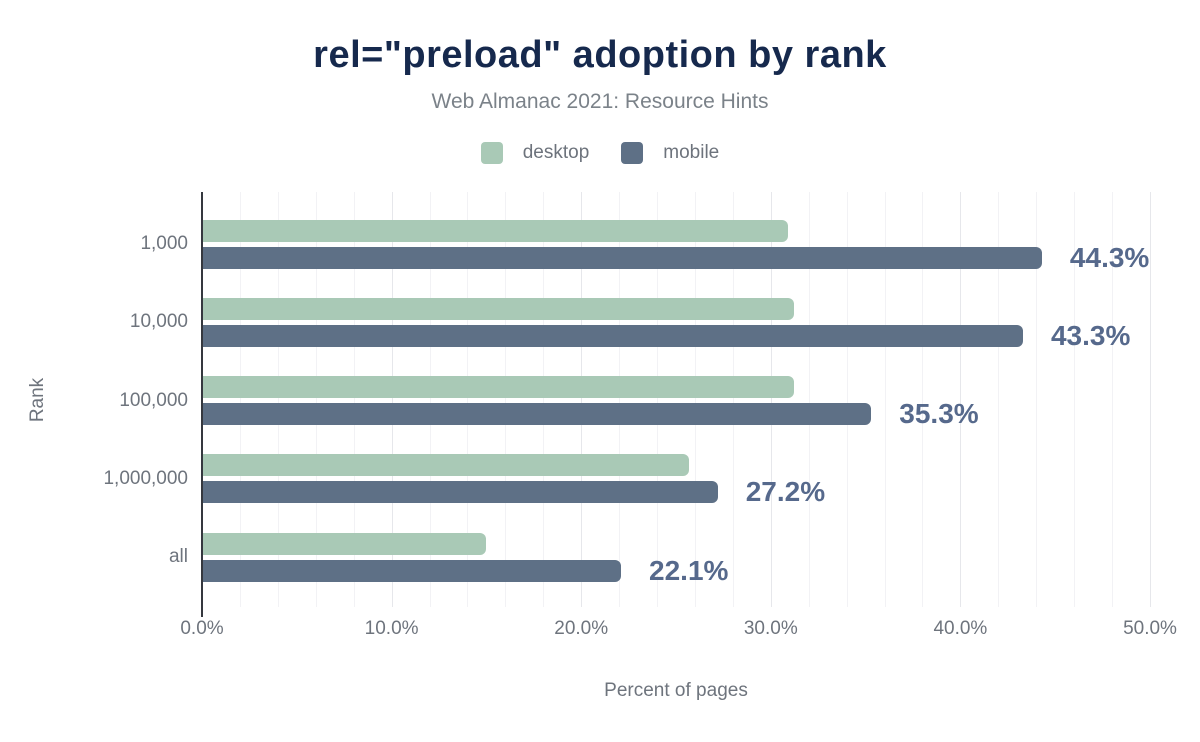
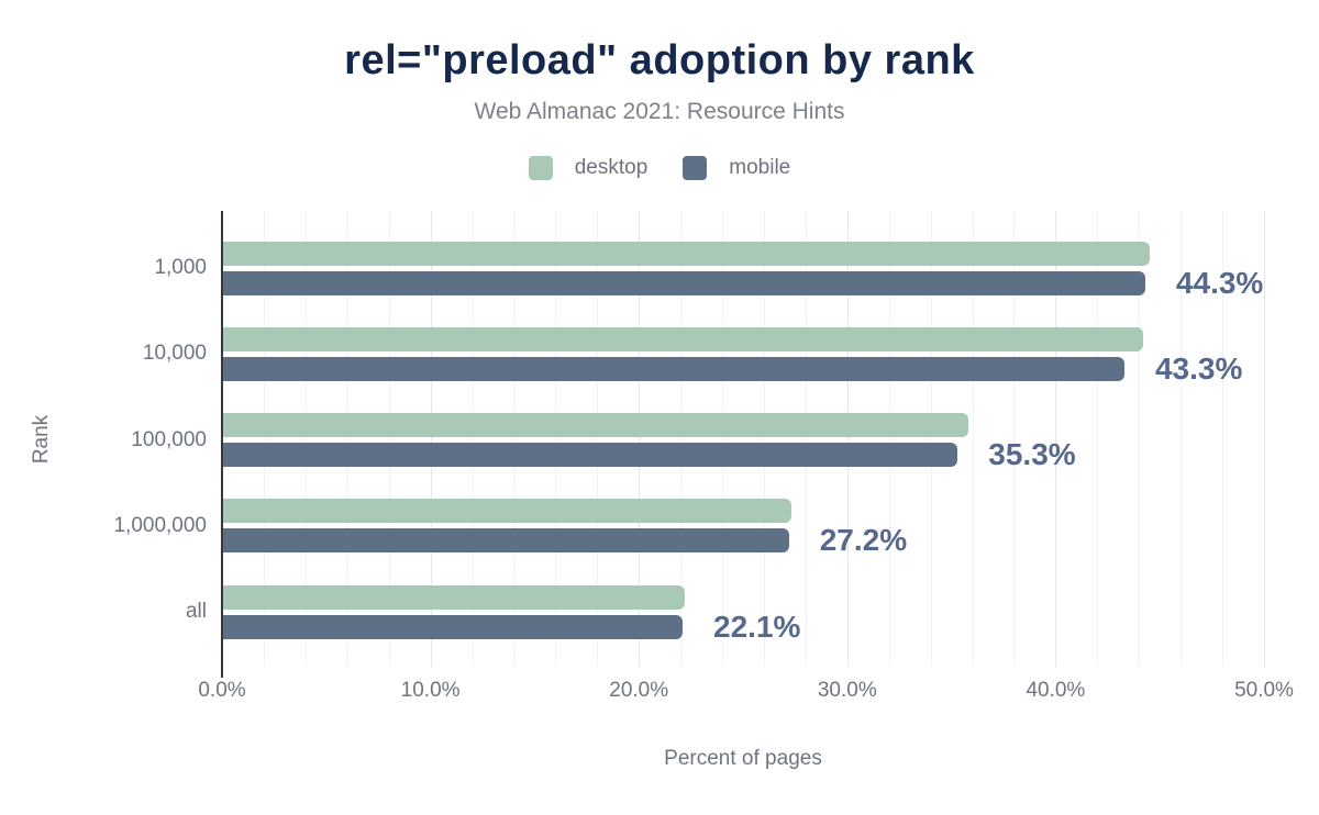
desktop/1,000: 30.9% -> 44.5%
desktop/10,000: 31.2% -> 44.2%
desktop/100,000: 31.2% -> 35.8%
desktop/1,000,000: 25.7% -> 27.3%
desktop/all: 15.0% -> 22.2%
